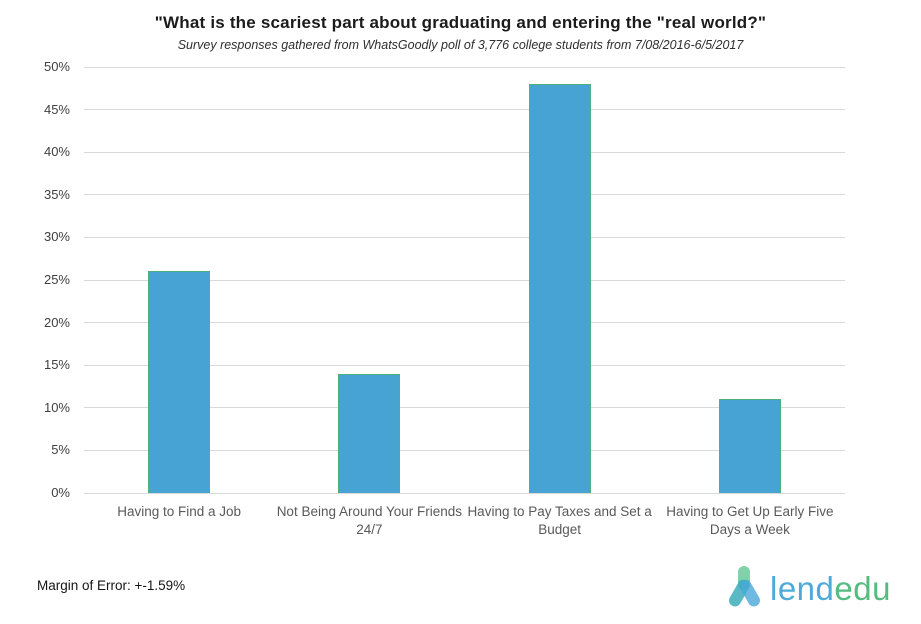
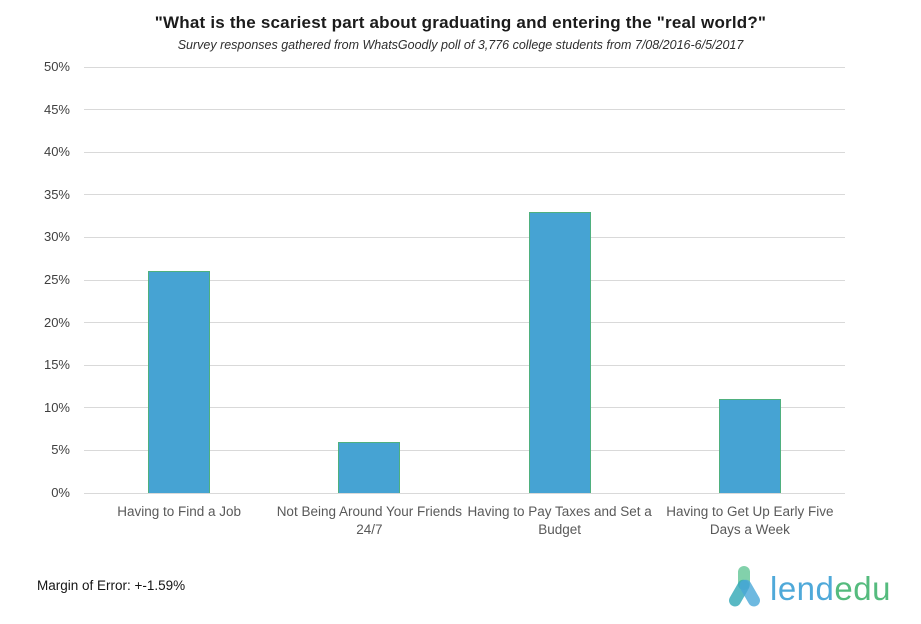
Not Being Around Your Friends 24/7: 14% -> 6%
Having to Pay Taxes and Set a Budget: 48% -> 33%
